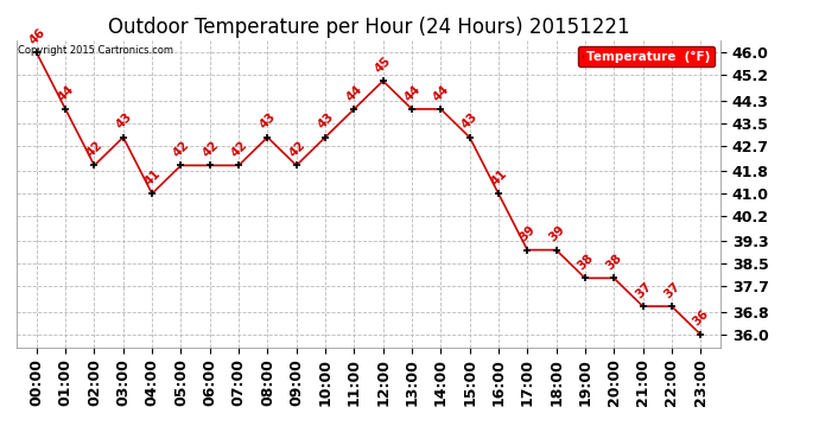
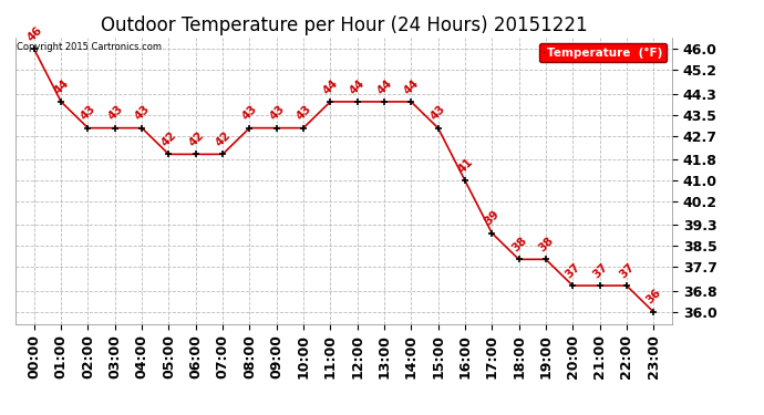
02:00: 42 -> 43
04:00: 41 -> 43
09:00: 42 -> 43
12:00: 45 -> 44
18:00: 39 -> 38
20:00: 38 -> 37
